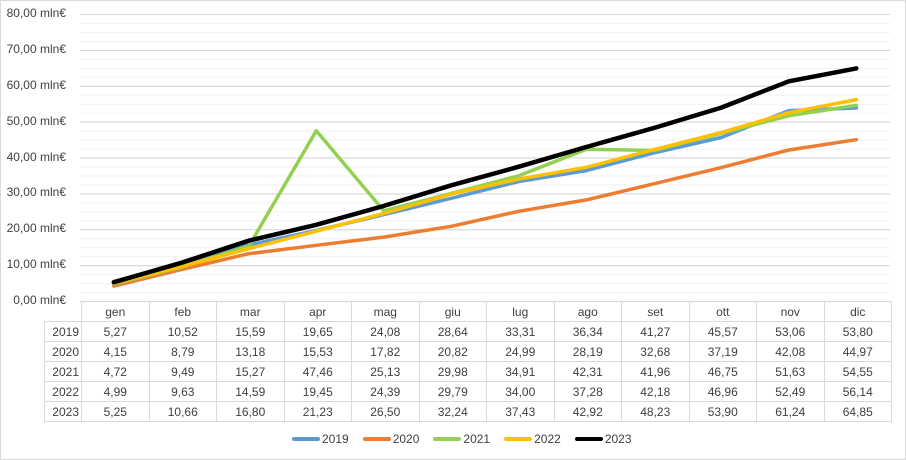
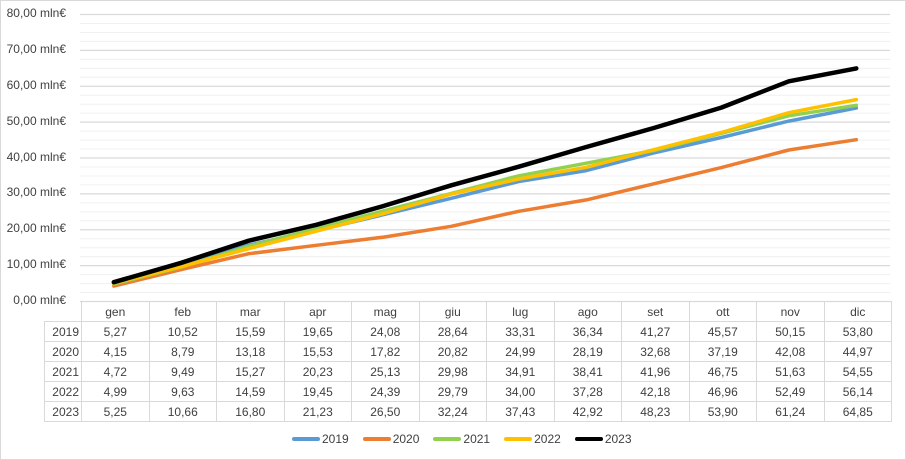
2021/apr: 47,46 -> 20,23
2021/ago: 42,31 -> 38,41
2019/nov: 53,06 -> 50,15
